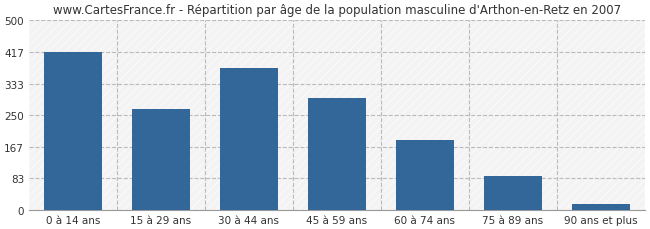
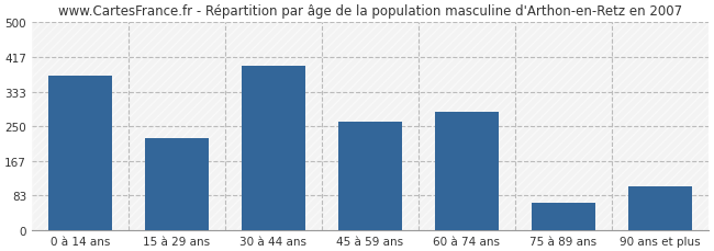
0 à 14 ans: 417 -> 370
15 à 29 ans: 265 -> 220
30 à 44 ans: 375 -> 395
45 à 59 ans: 295 -> 260
60 à 74 ans: 185 -> 285
75 à 89 ans: 90 -> 65
90 ans et plus: 15 -> 105
